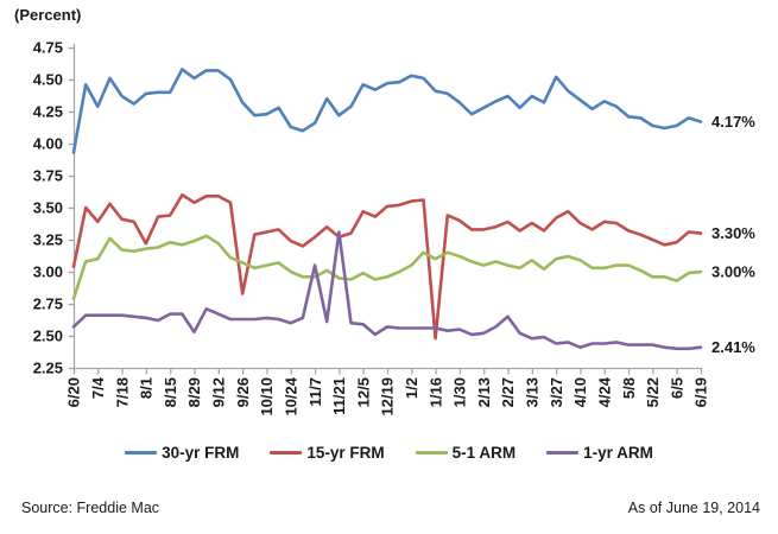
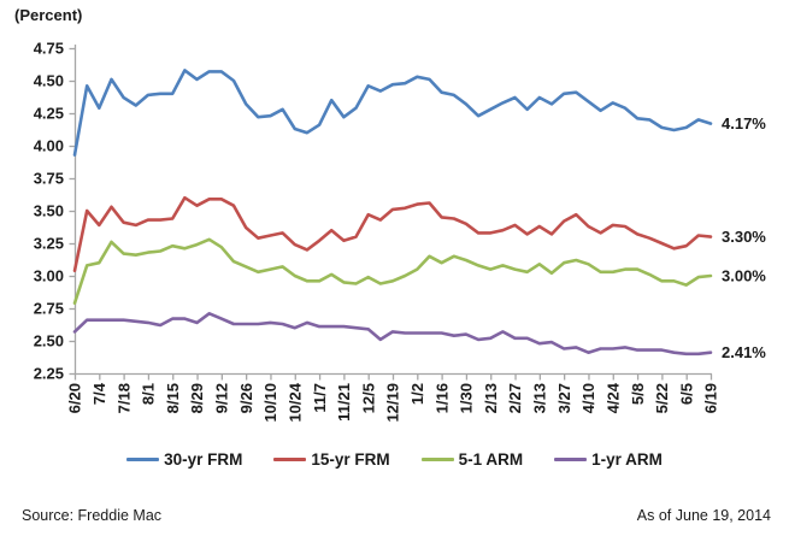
15-yr FRM/8/1: 3.22 -> 3.43
1-yr ARM/8/29: 2.53 -> 2.64
15-yr FRM/9/26: 2.83 -> 3.37
1-yr ARM/11/7: 3.05 -> 2.61
1-yr ARM/11/21: 3.31 -> 2.61
15-yr FRM/1/16: 2.48 -> 3.45
1-yr ARM/2/27: 2.65 -> 2.52
30-yr FRM/3/27: 4.52 -> 4.40
